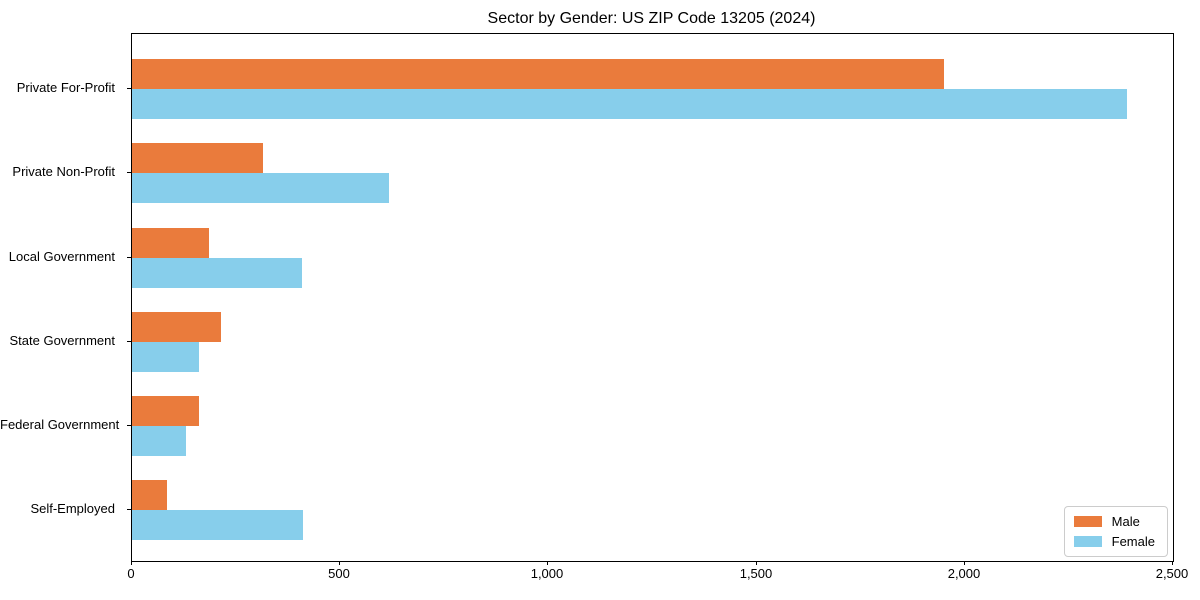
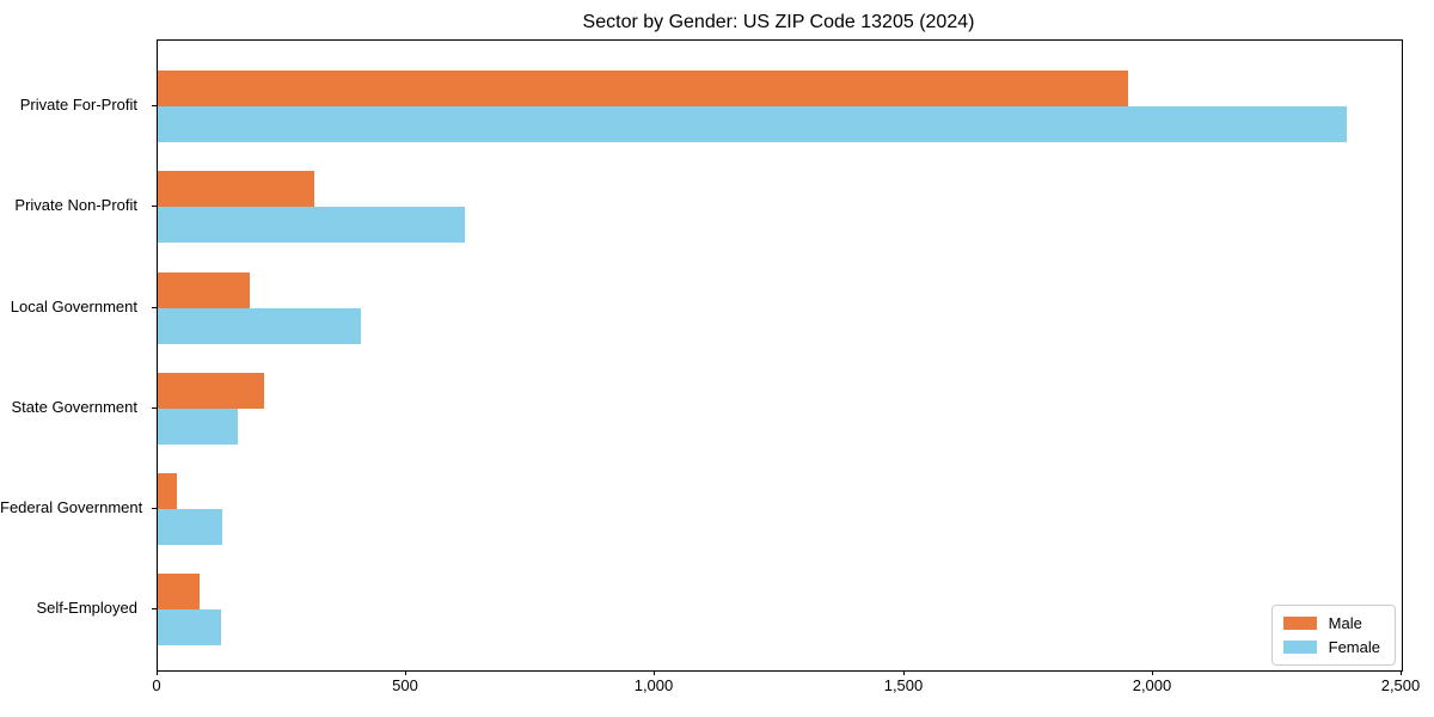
Male/Federal Government: 160 -> 40
Female/Self-Employed: 410 -> 130
